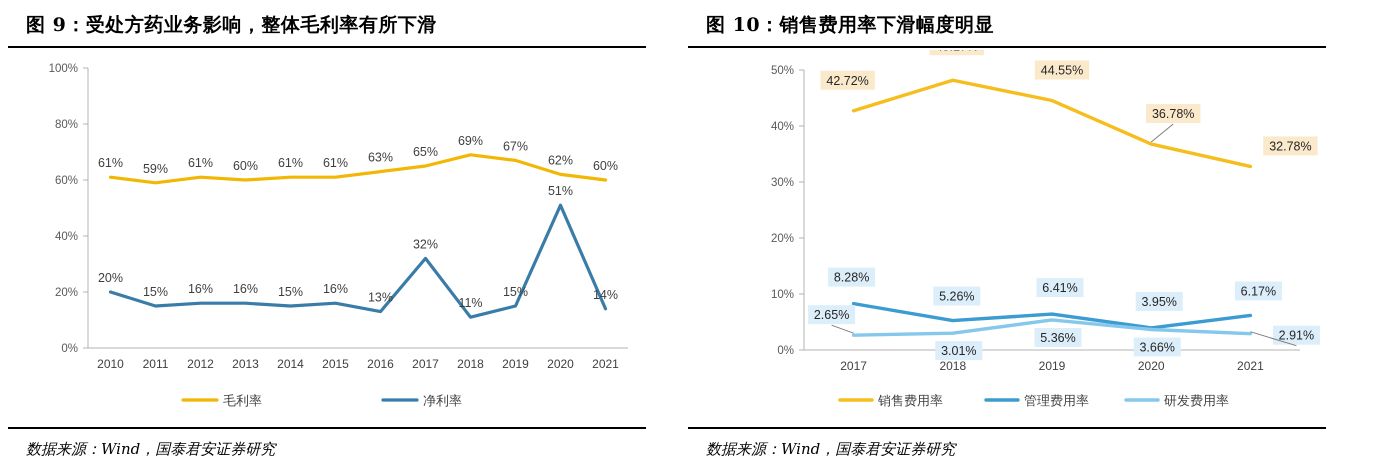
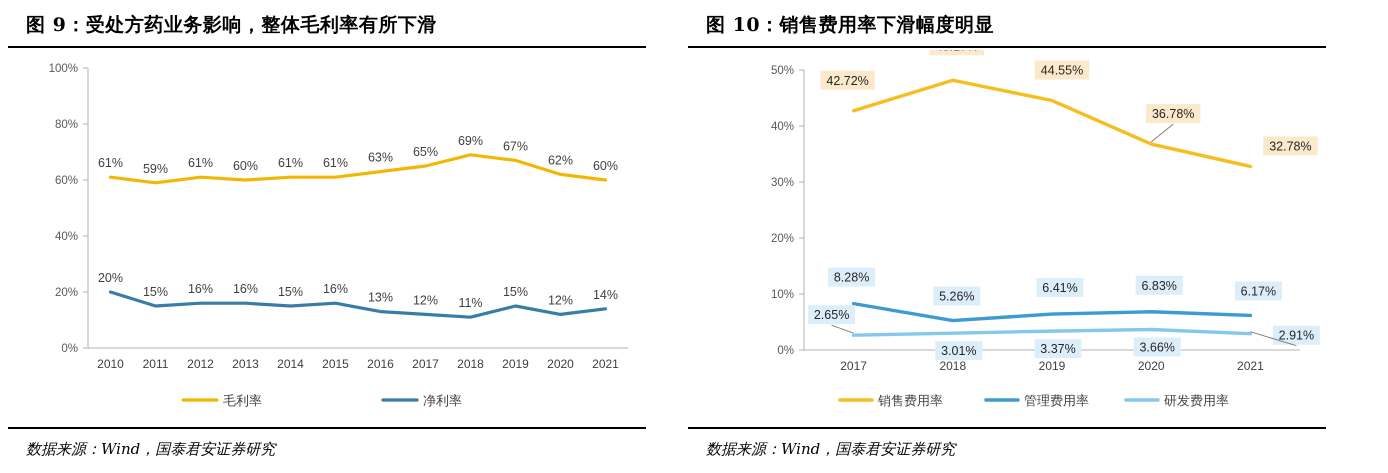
图 9：受处方药业务影响，整体毛利率有所下滑/净利率/2017: 32% -> 12%
图 9：受处方药业务影响，整体毛利率有所下滑/净利率/2020: 51% -> 12%
图 10：销售费用率下滑幅度明显/研发费用率/2019: 5.36% -> 3.37%
图 10：销售费用率下滑幅度明显/管理费用率/2020: 3.95% -> 6.83%
